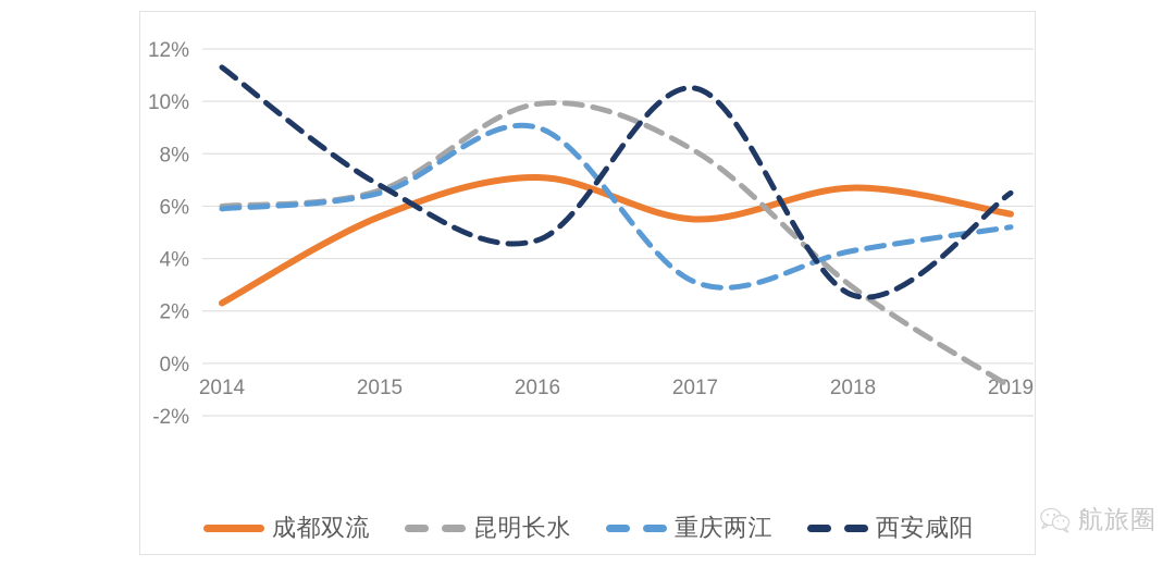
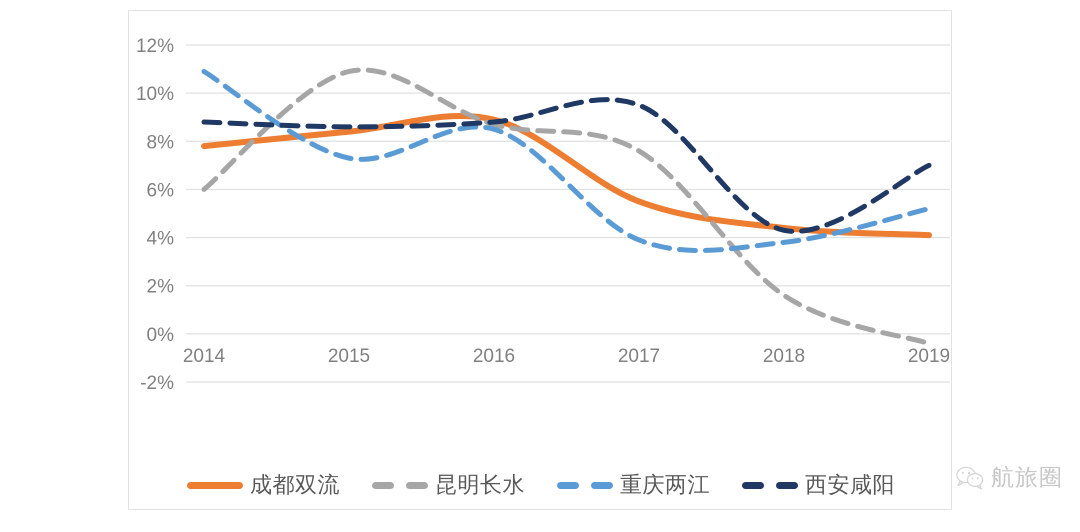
成都双流/2014: 2.3% -> 7.8%
重庆两江/2014: 5.9% -> 10.9%
西安咸阳/2014: 11.3% -> 8.8%
成都双流/2015: 5.6% -> 8.4%
昆明长水/2015: 6.6% -> 10.9%
重庆两江/2015: 6.5% -> 7.3%
西安咸阳/2015: 6.8% -> 8.6%
成都双流/2016: 7.1% -> 8.9%
昆明长水/2016: 9.9% -> 8.7%
重庆两江/2016: 9.0% -> 8.5%
西安咸阳/2016: 4.7% -> 8.8%
昆明长水/2017: 8.1% -> 7.6%
重庆两江/2017: 3.1% -> 3.9%
西安咸阳/2017: 10.5% -> 9.5%
成都双流/2018: 6.7% -> 4.4%
昆明长水/2018: 2.9% -> 1.6%
重庆两江/2018: 4.3% -> 3.8%
西安咸阳/2018: 2.6% -> 4.3%
成都双流/2019: 5.7% -> 4.1%
昆明长水/2019: -0.9% -> -0.4%
西安咸阳/2019: 6.5% -> 7.0%
